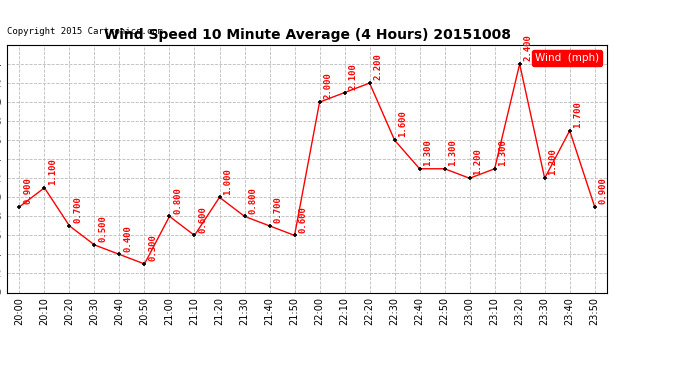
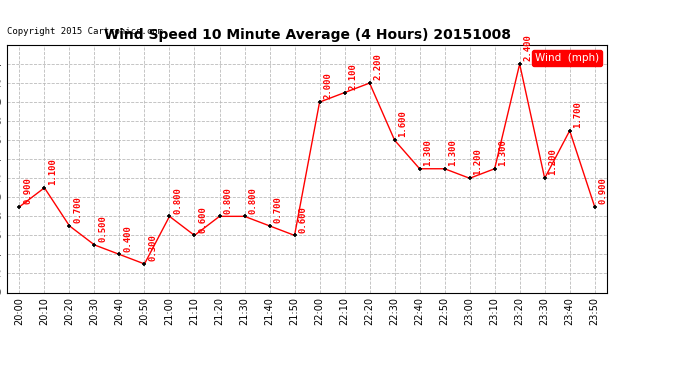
21:20: 1.000 -> 0.800
